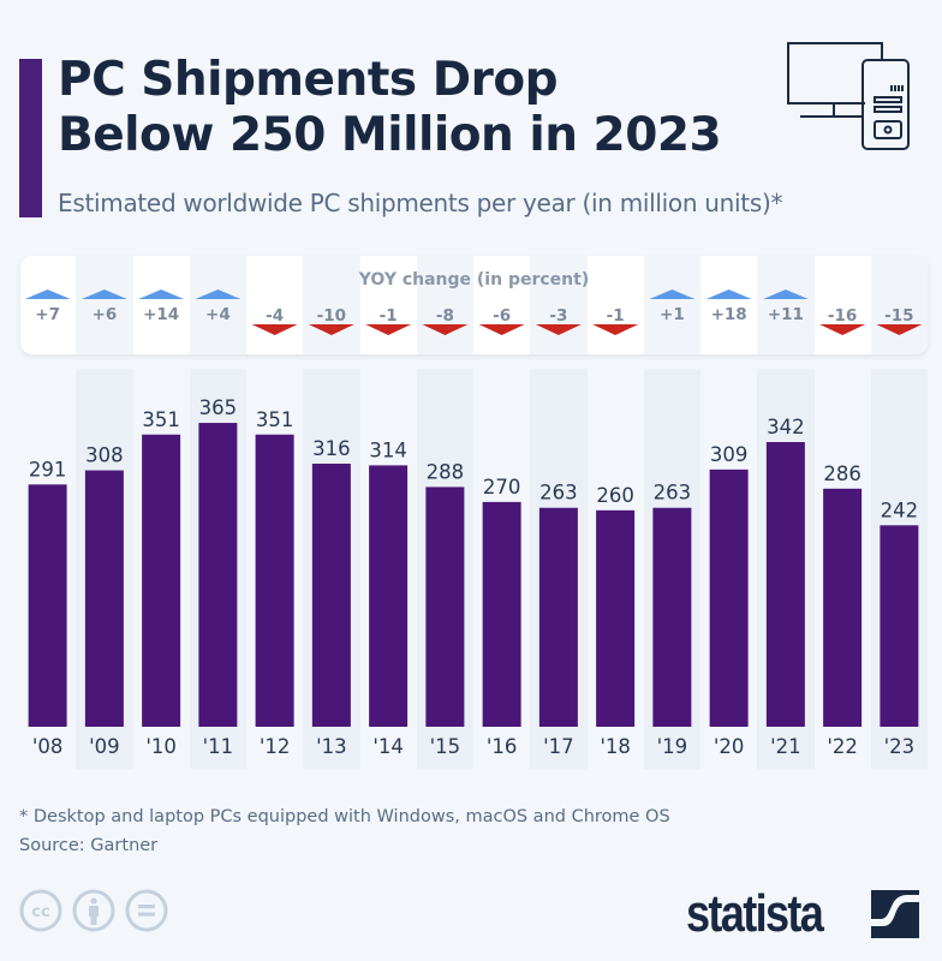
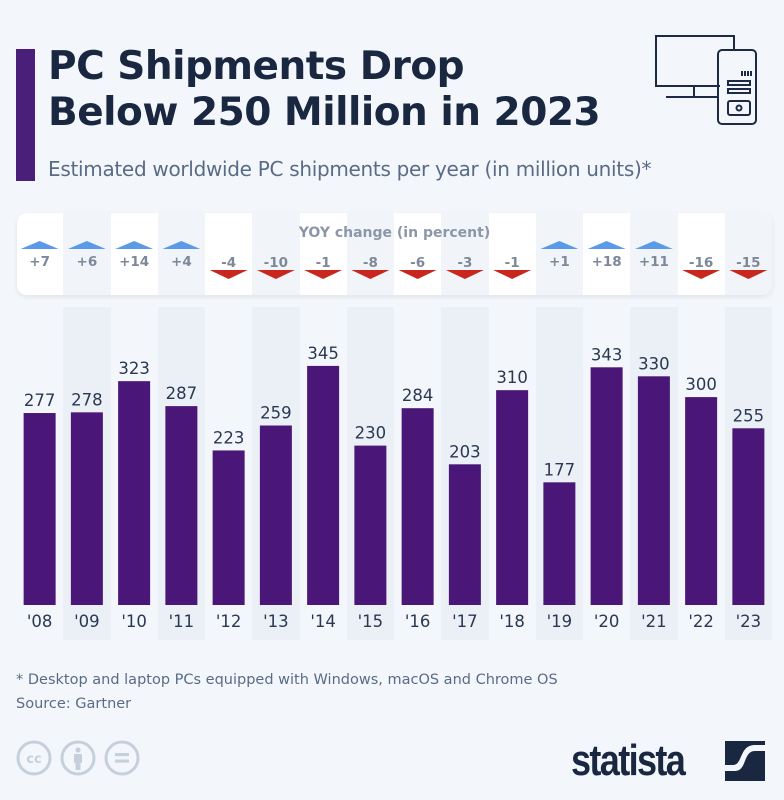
'08: 291 -> 277
'09: 308 -> 278
'10: 351 -> 323
'11: 365 -> 287
'12: 351 -> 223
'13: 316 -> 259
'14: 314 -> 345
'15: 288 -> 230
'16: 270 -> 284
'17: 263 -> 203
'18: 260 -> 310
'19: 263 -> 177
'20: 309 -> 343
'21: 342 -> 330
'22: 286 -> 300
'23: 242 -> 255
